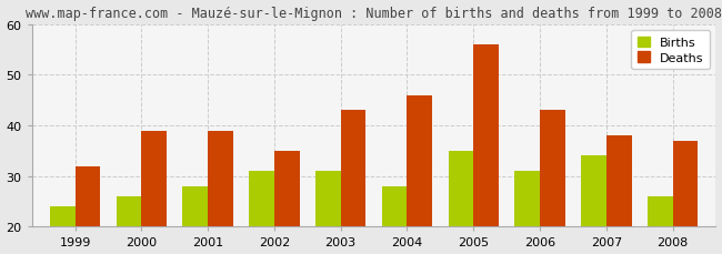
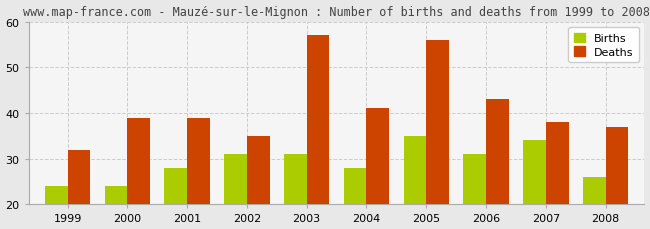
Births/2000: 26 -> 24
Deaths/2003: 43 -> 57
Deaths/2004: 46 -> 41
